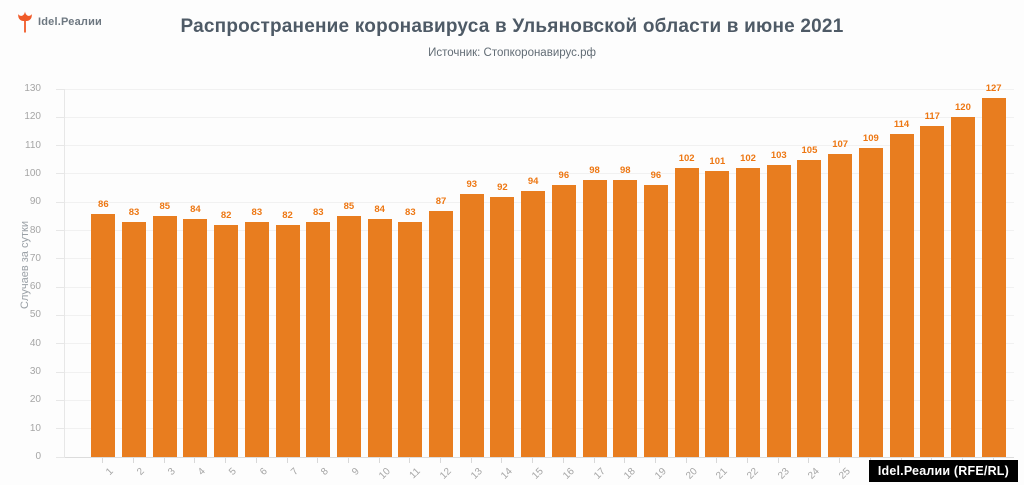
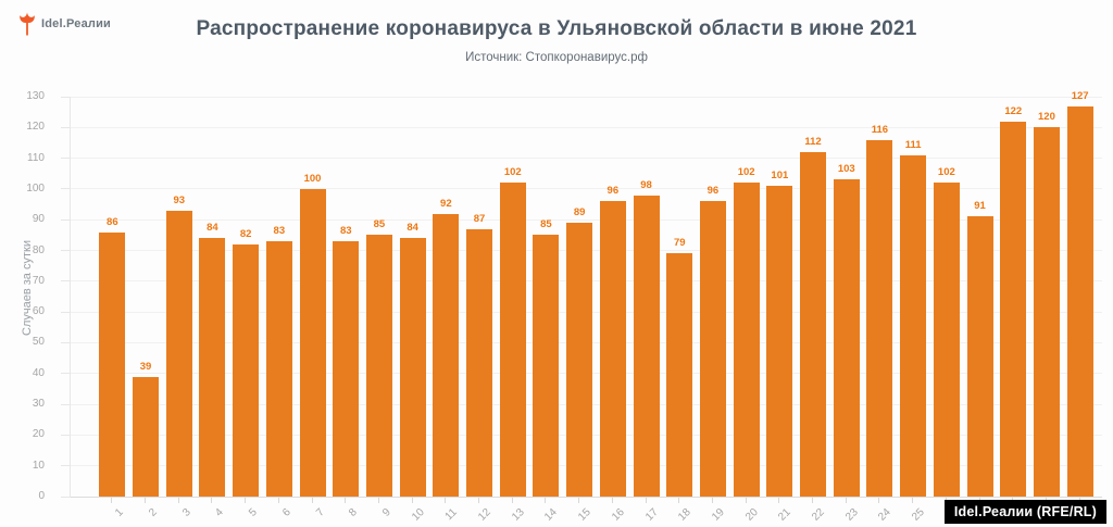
2: 83 -> 39
3: 85 -> 93
7: 82 -> 100
11: 83 -> 92
13: 93 -> 102
14: 92 -> 85
15: 94 -> 89
18: 98 -> 79
22: 102 -> 112
24: 105 -> 116
25: 107 -> 111
26: 109 -> 102
27: 114 -> 91
28: 117 -> 122
